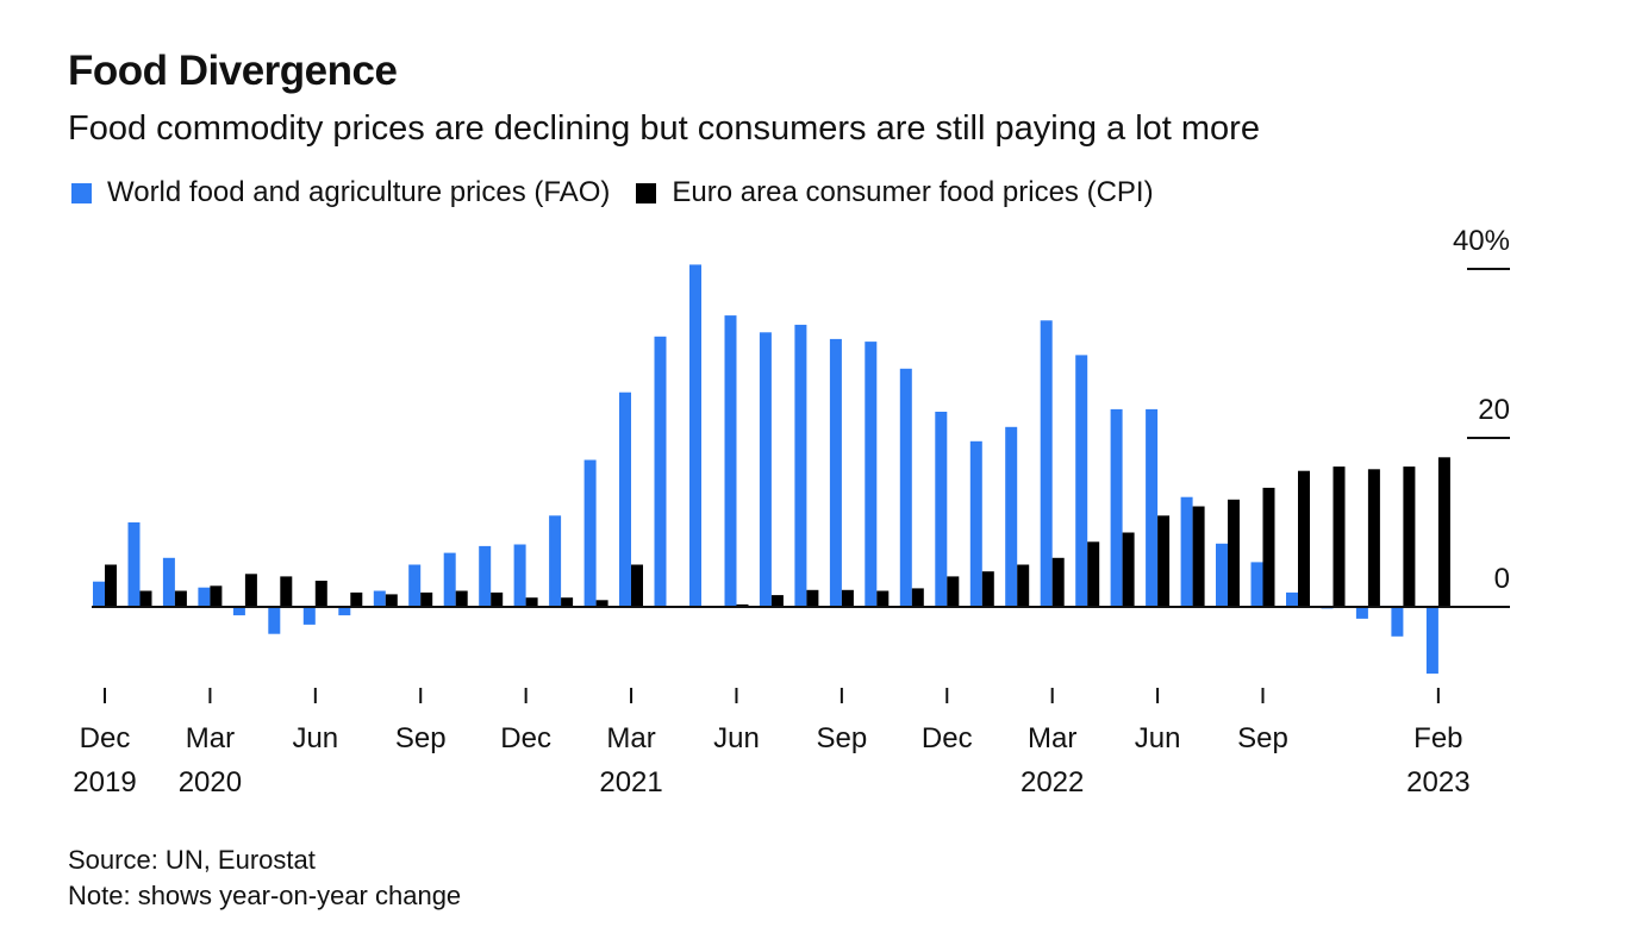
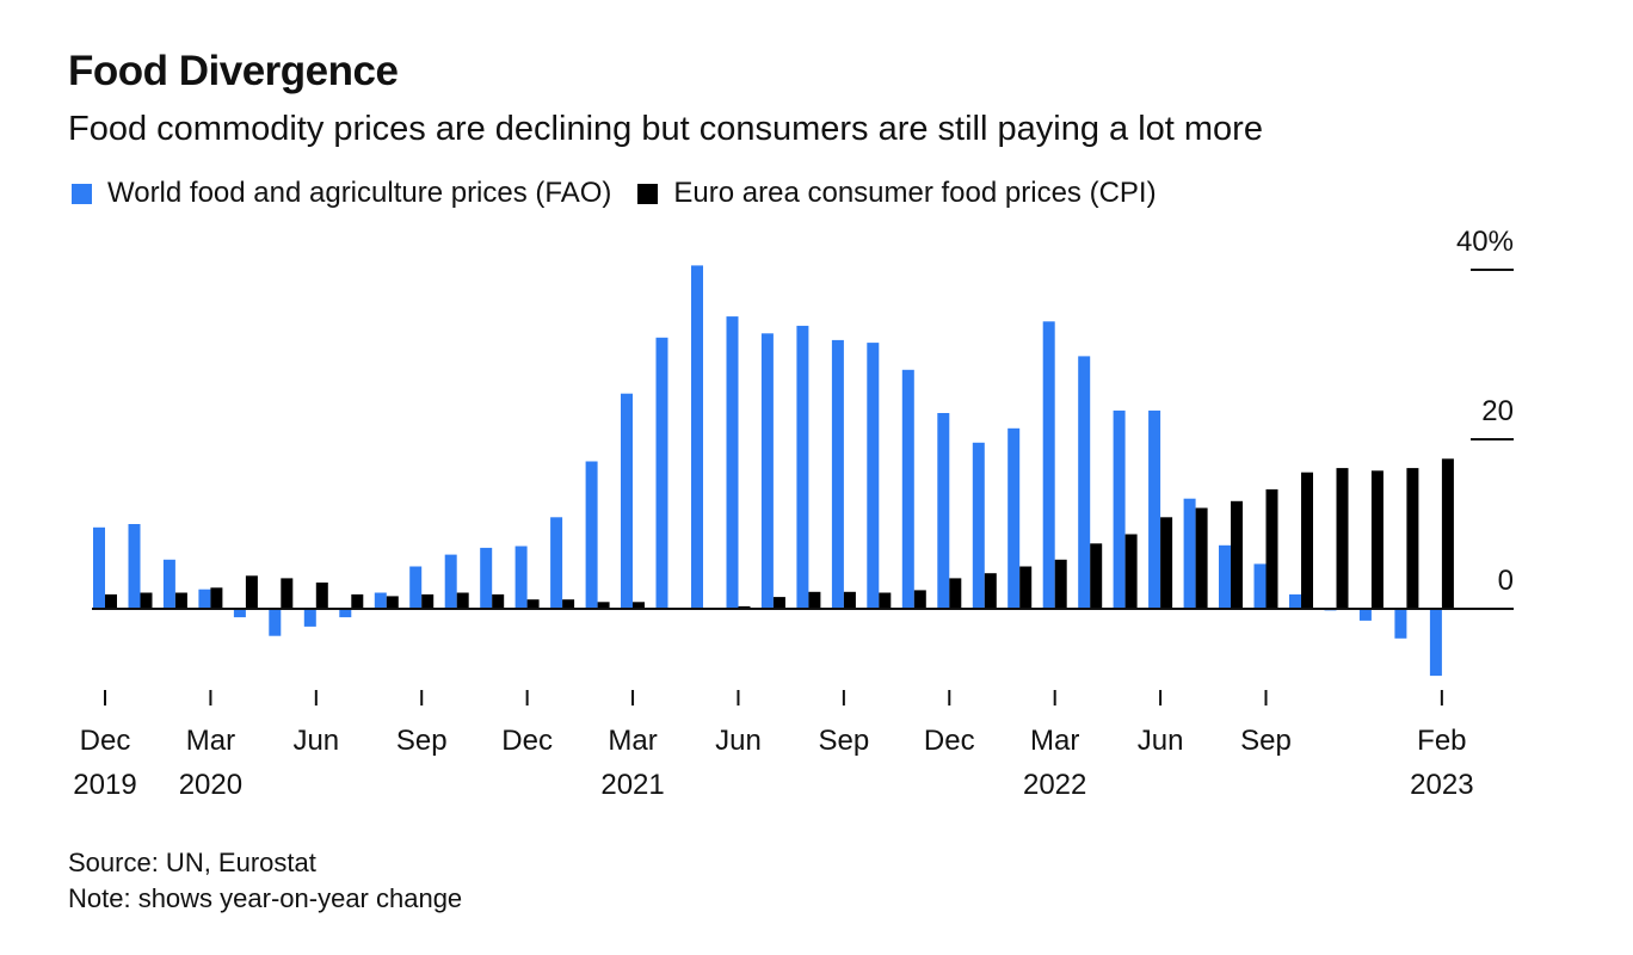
World food and agriculture prices (FAO)/Dec 2019: 3% -> 10%
Euro area consumer food prices (CPI)/Dec 2019: 5% -> 2%
Euro area consumer food prices (CPI)/Mar 2021: 5% -> 1%
